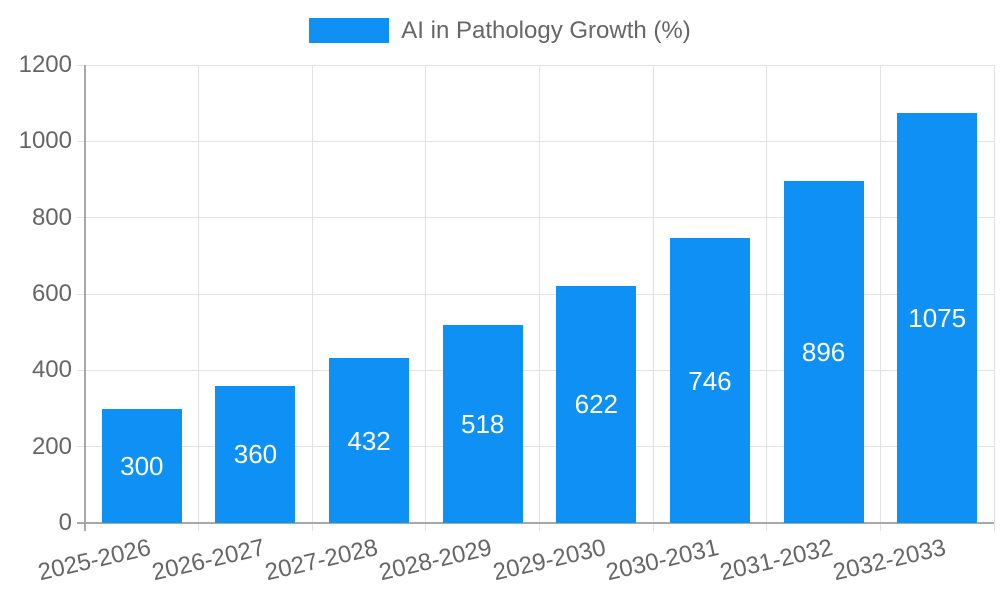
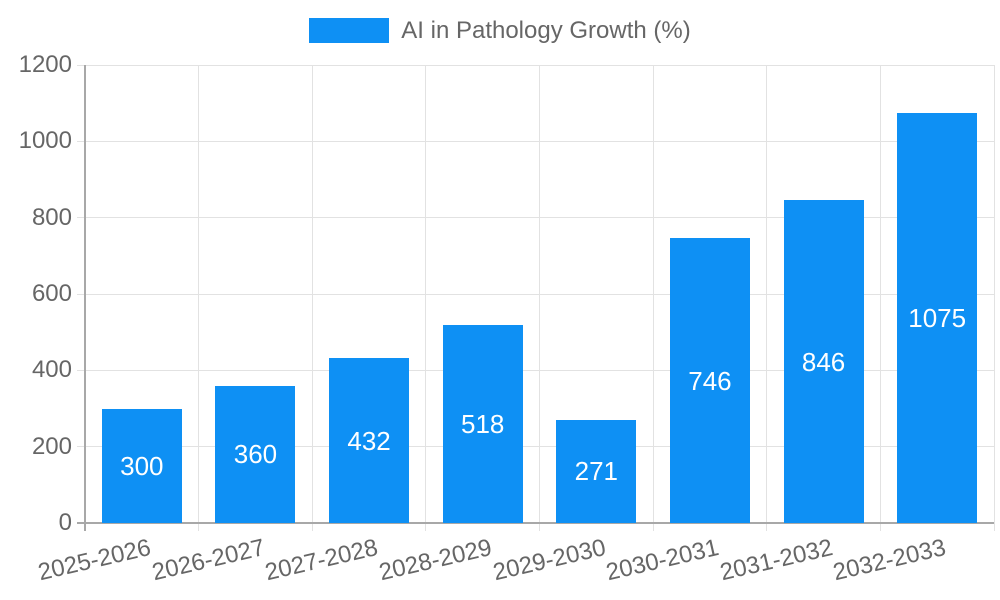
2029-2030: 622 -> 271
2031-2032: 896 -> 846
